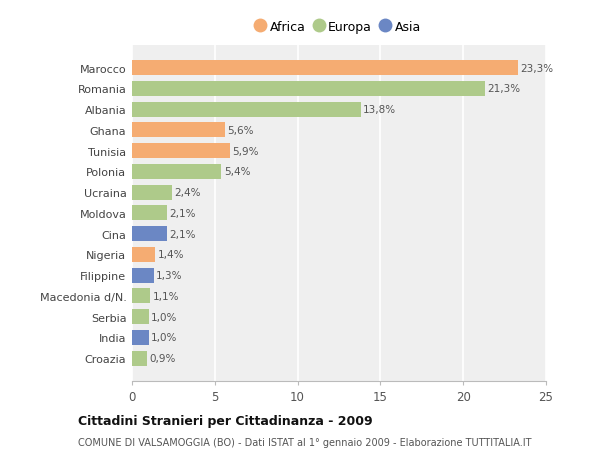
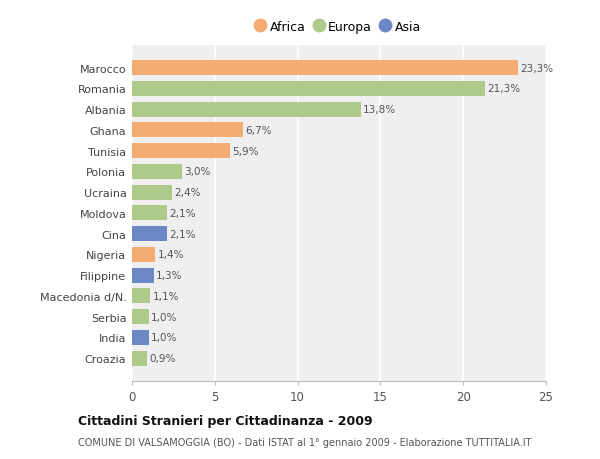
Ghana: 5,6% -> 6,7%
Polonia: 5,4% -> 3,0%
